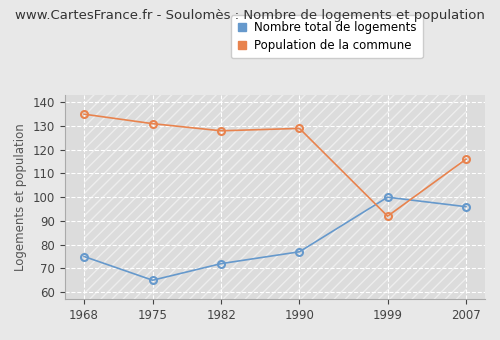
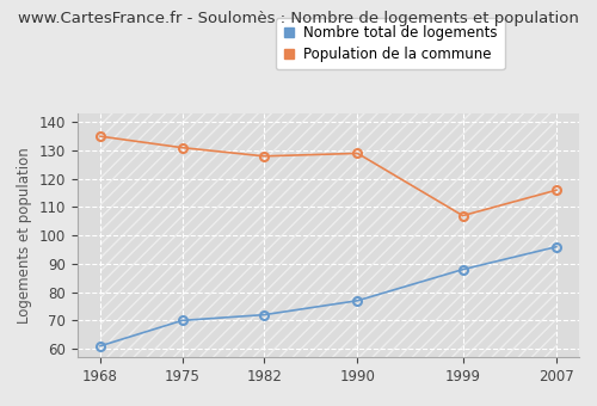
Nombre total de logements/1968: 75 -> 61
Nombre total de logements/1975: 65 -> 70
Nombre total de logements/1999: 100 -> 88
Population de la commune/1999: 92 -> 107
